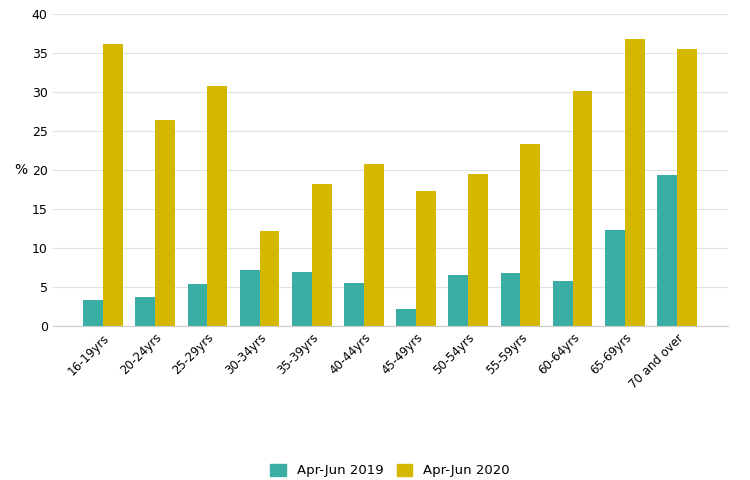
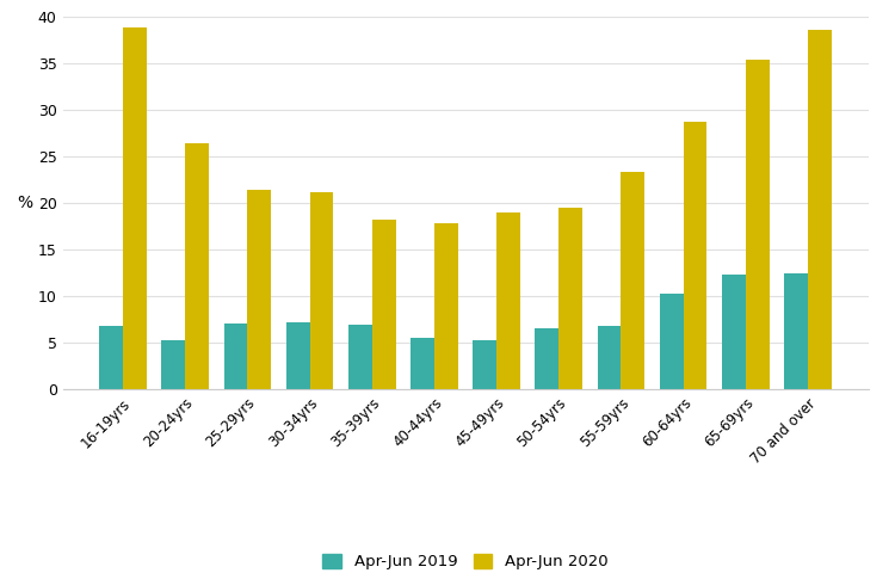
Apr-Jun 2019/16-19yrs: 3.4 -> 6.9
Apr-Jun 2020/16-19yrs: 36.2 -> 38.9
Apr-Jun 2019/20-24yrs: 3.8 -> 5.3
Apr-Jun 2019/25-29yrs: 5.4 -> 7.1
Apr-Jun 2020/25-29yrs: 30.8 -> 21.4
Apr-Jun 2020/30-34yrs: 12.2 -> 21.2
Apr-Jun 2020/40-44yrs: 20.8 -> 17.9
Apr-Jun 2019/45-49yrs: 2.2 -> 5.3
Apr-Jun 2020/45-49yrs: 17.4 -> 19.0
Apr-Jun 2019/60-64yrs: 5.8 -> 10.3
Apr-Jun 2020/60-64yrs: 30.2 -> 28.8
Apr-Jun 2020/65-69yrs: 36.8 -> 35.5
Apr-Jun 2019/70 and over: 19.4 -> 12.5
Apr-Jun 2020/70 and over: 35.6 -> 38.6
